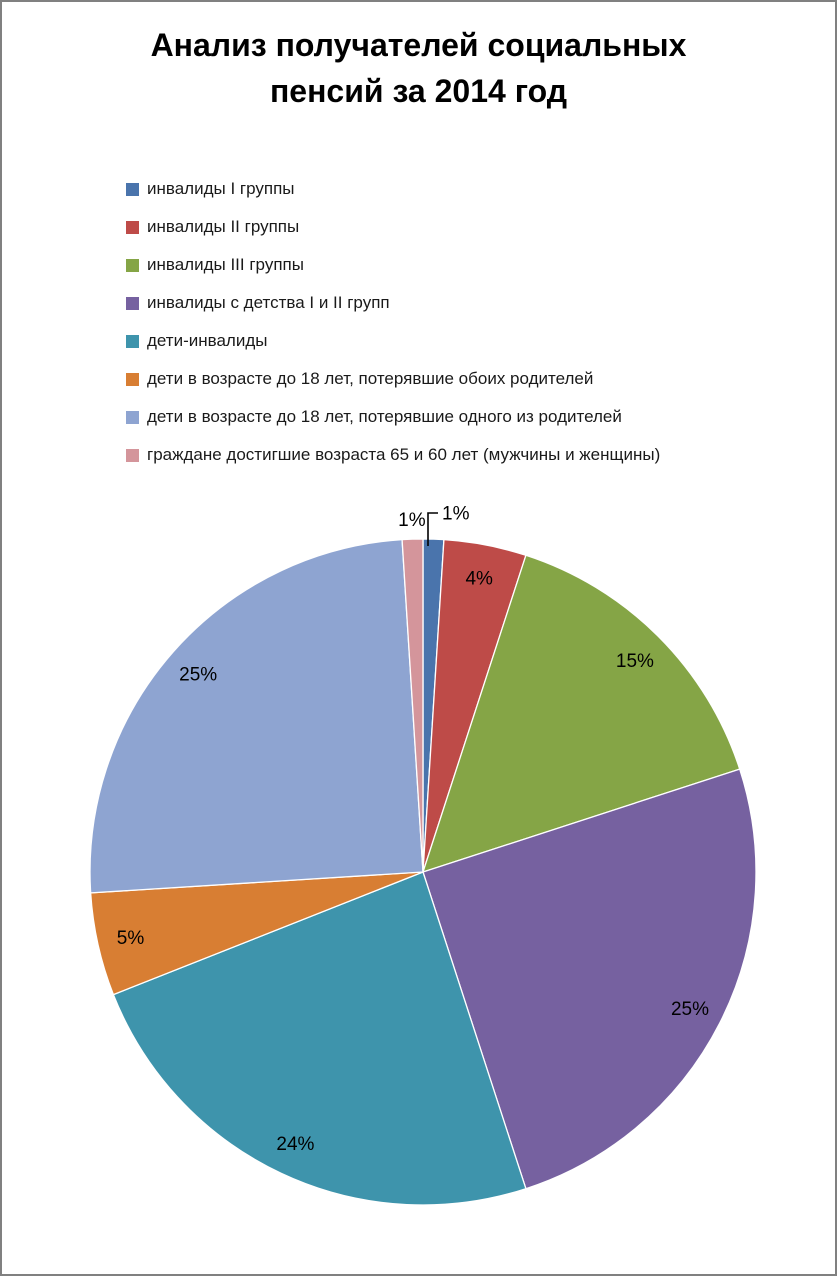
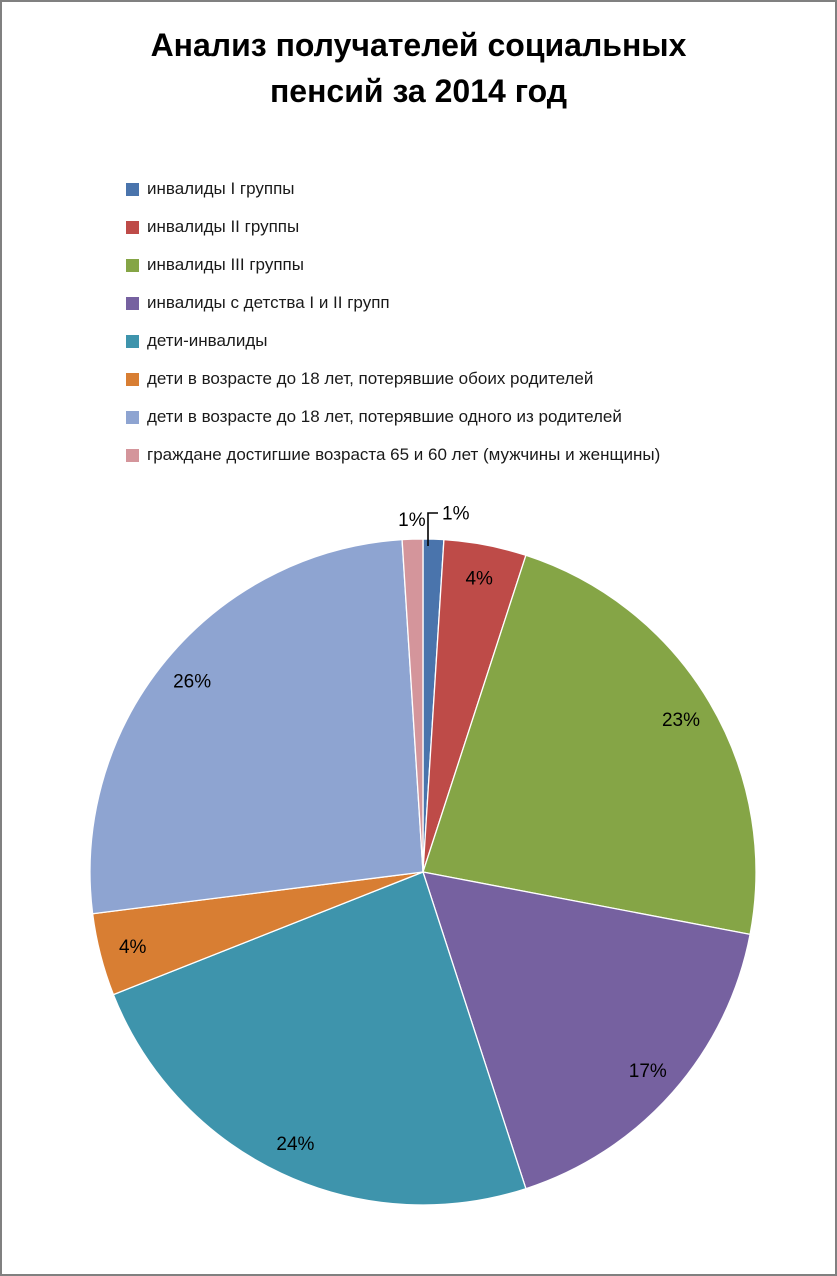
инвалиды III группы: 15% -> 23%
инвалиды с детства I и II групп: 25% -> 17%
дети в возрасте до 18 лет, потерявшие обоих родителей: 5% -> 4%
дети в возрасте до 18 лет, потерявшие одного из родителей: 25% -> 26%
